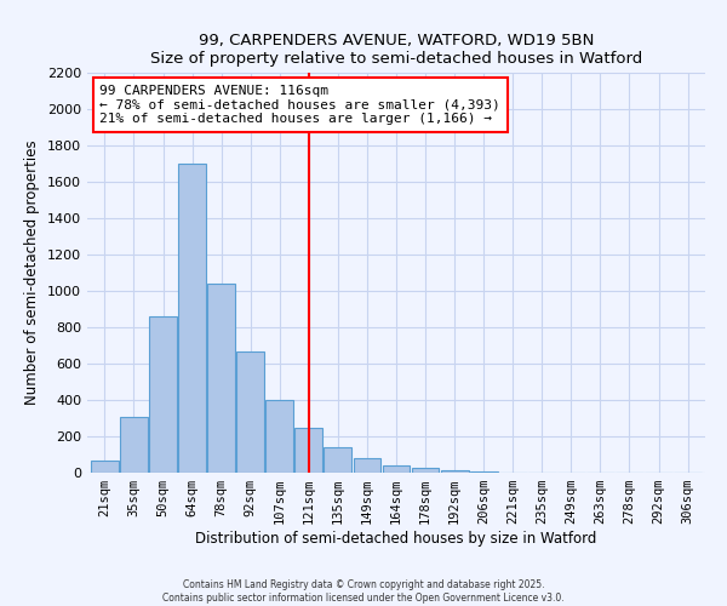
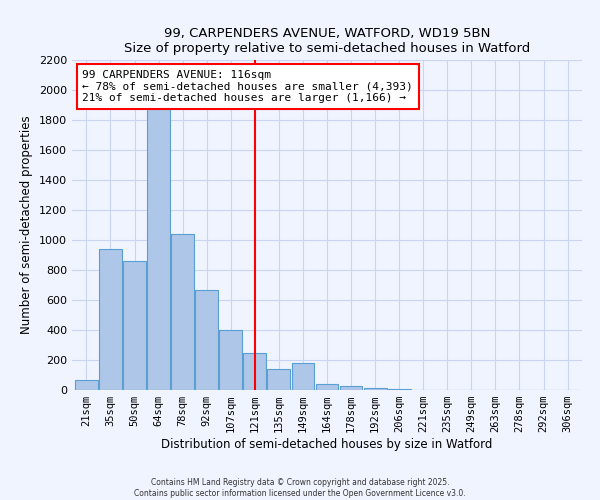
35sqm: 310 -> 940
64sqm: 1700 -> 1890
149sqm: 80 -> 180
